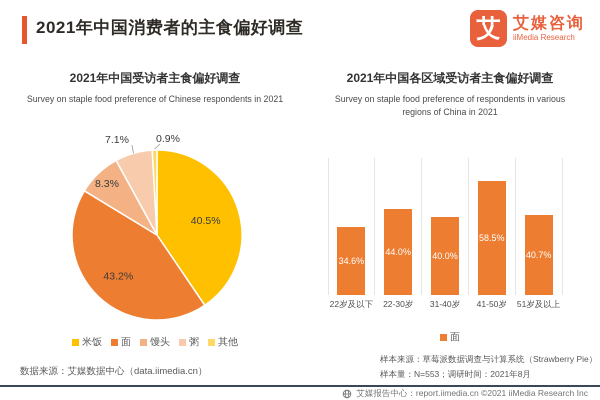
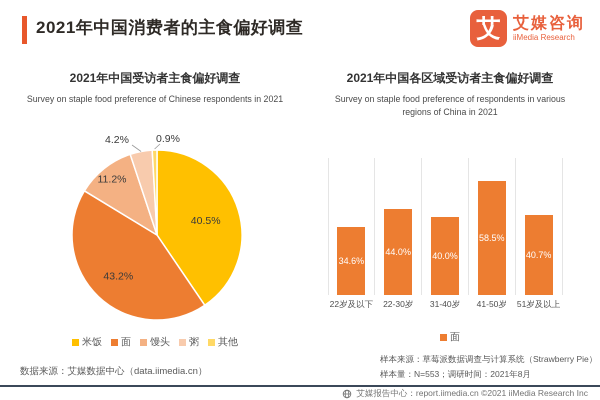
2021年中国受访者主食偏好调查/馒头: 8.3% -> 11.2%
2021年中国受访者主食偏好调查/粥: 7.1% -> 4.2%
